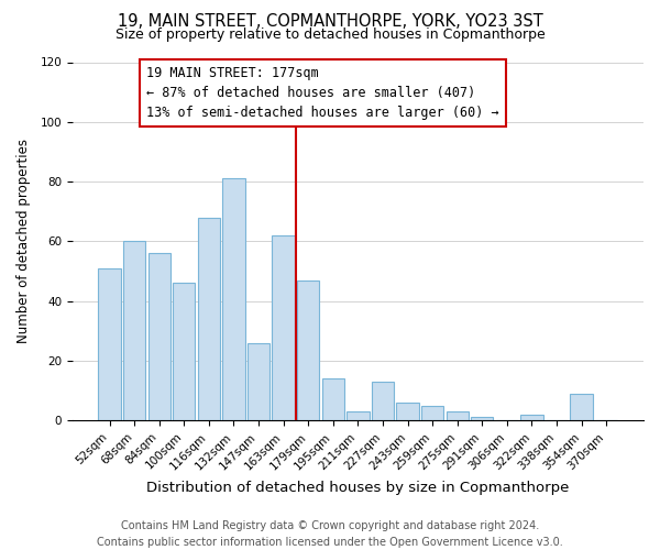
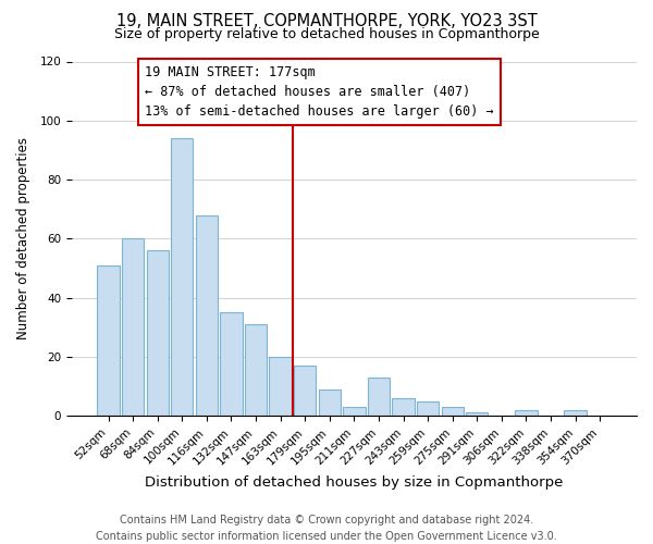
100sqm: 46 -> 94
132sqm: 81 -> 35
147sqm: 26 -> 31
163sqm: 62 -> 20
179sqm: 47 -> 17
195sqm: 14 -> 9
354sqm: 9 -> 2
